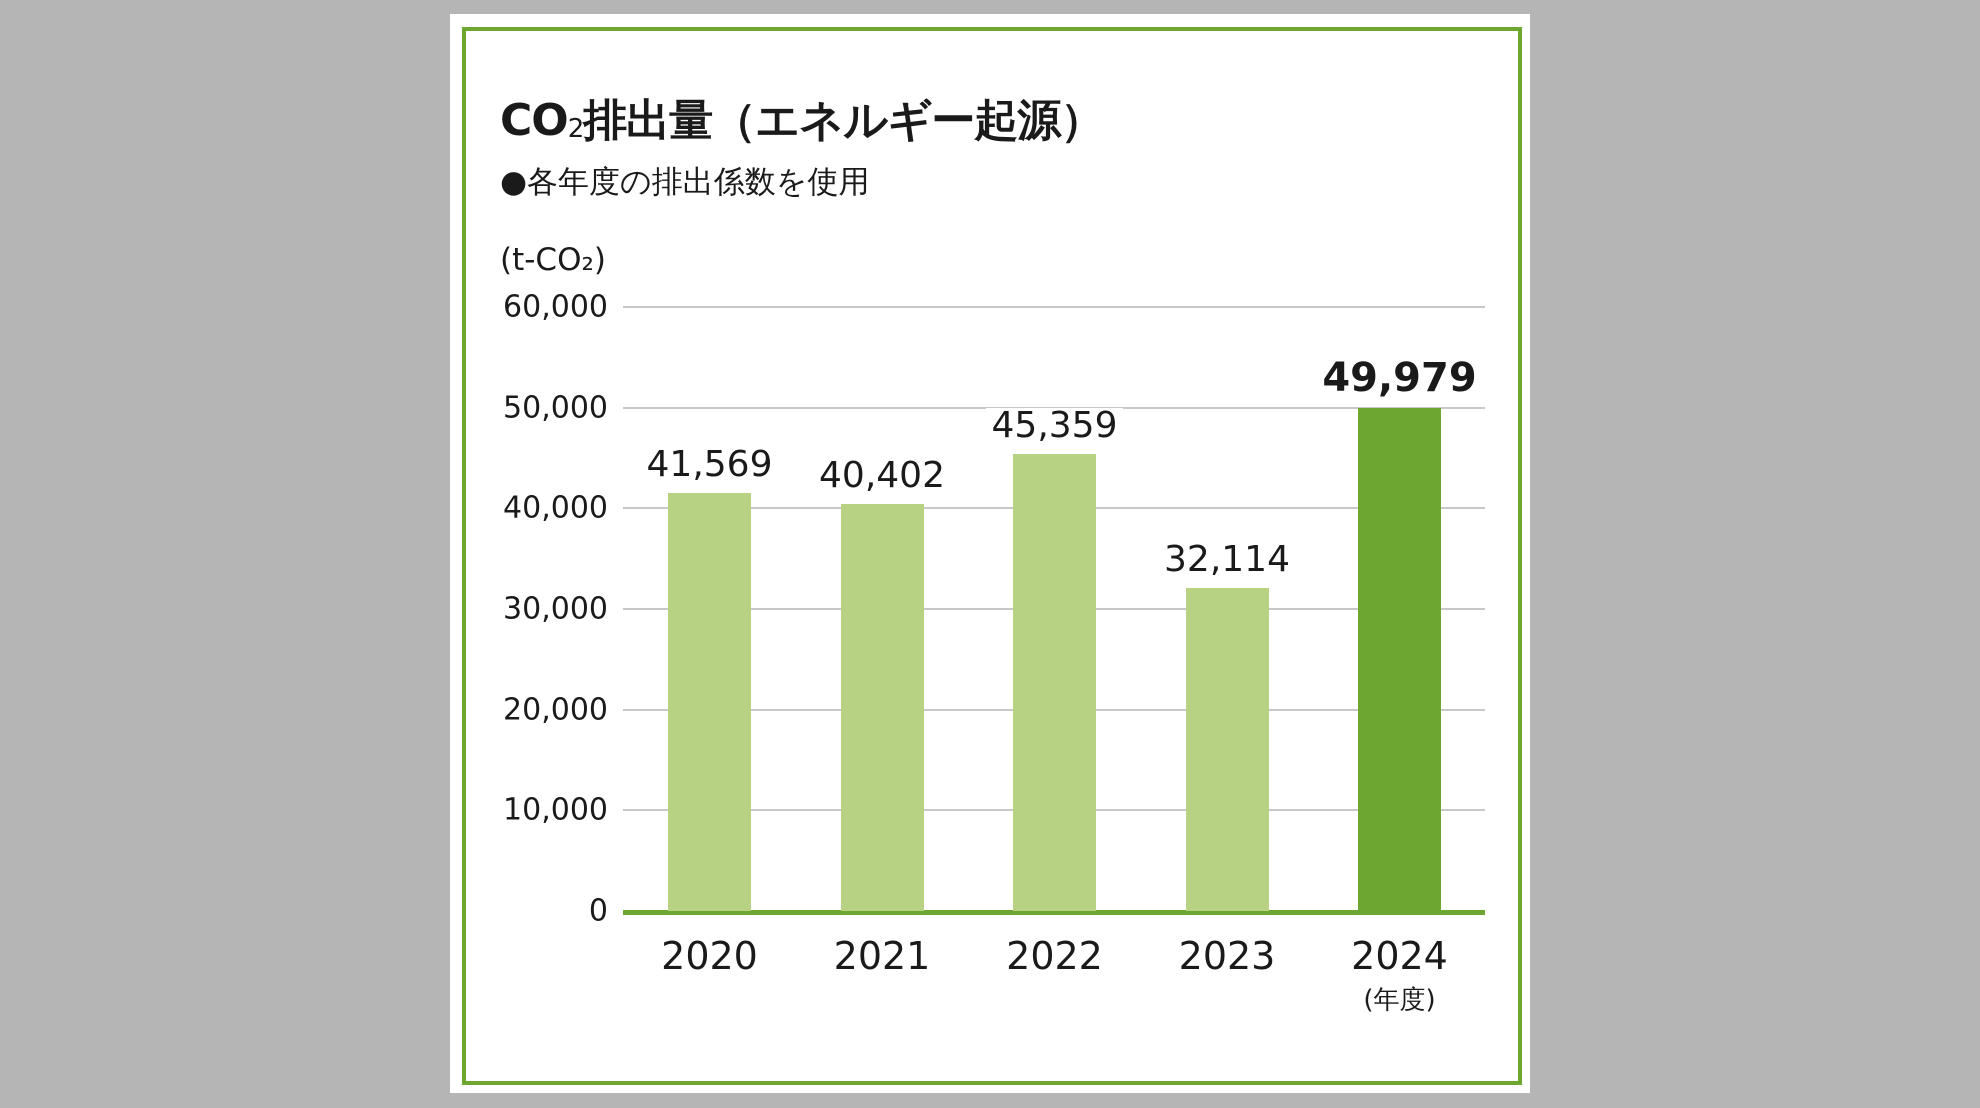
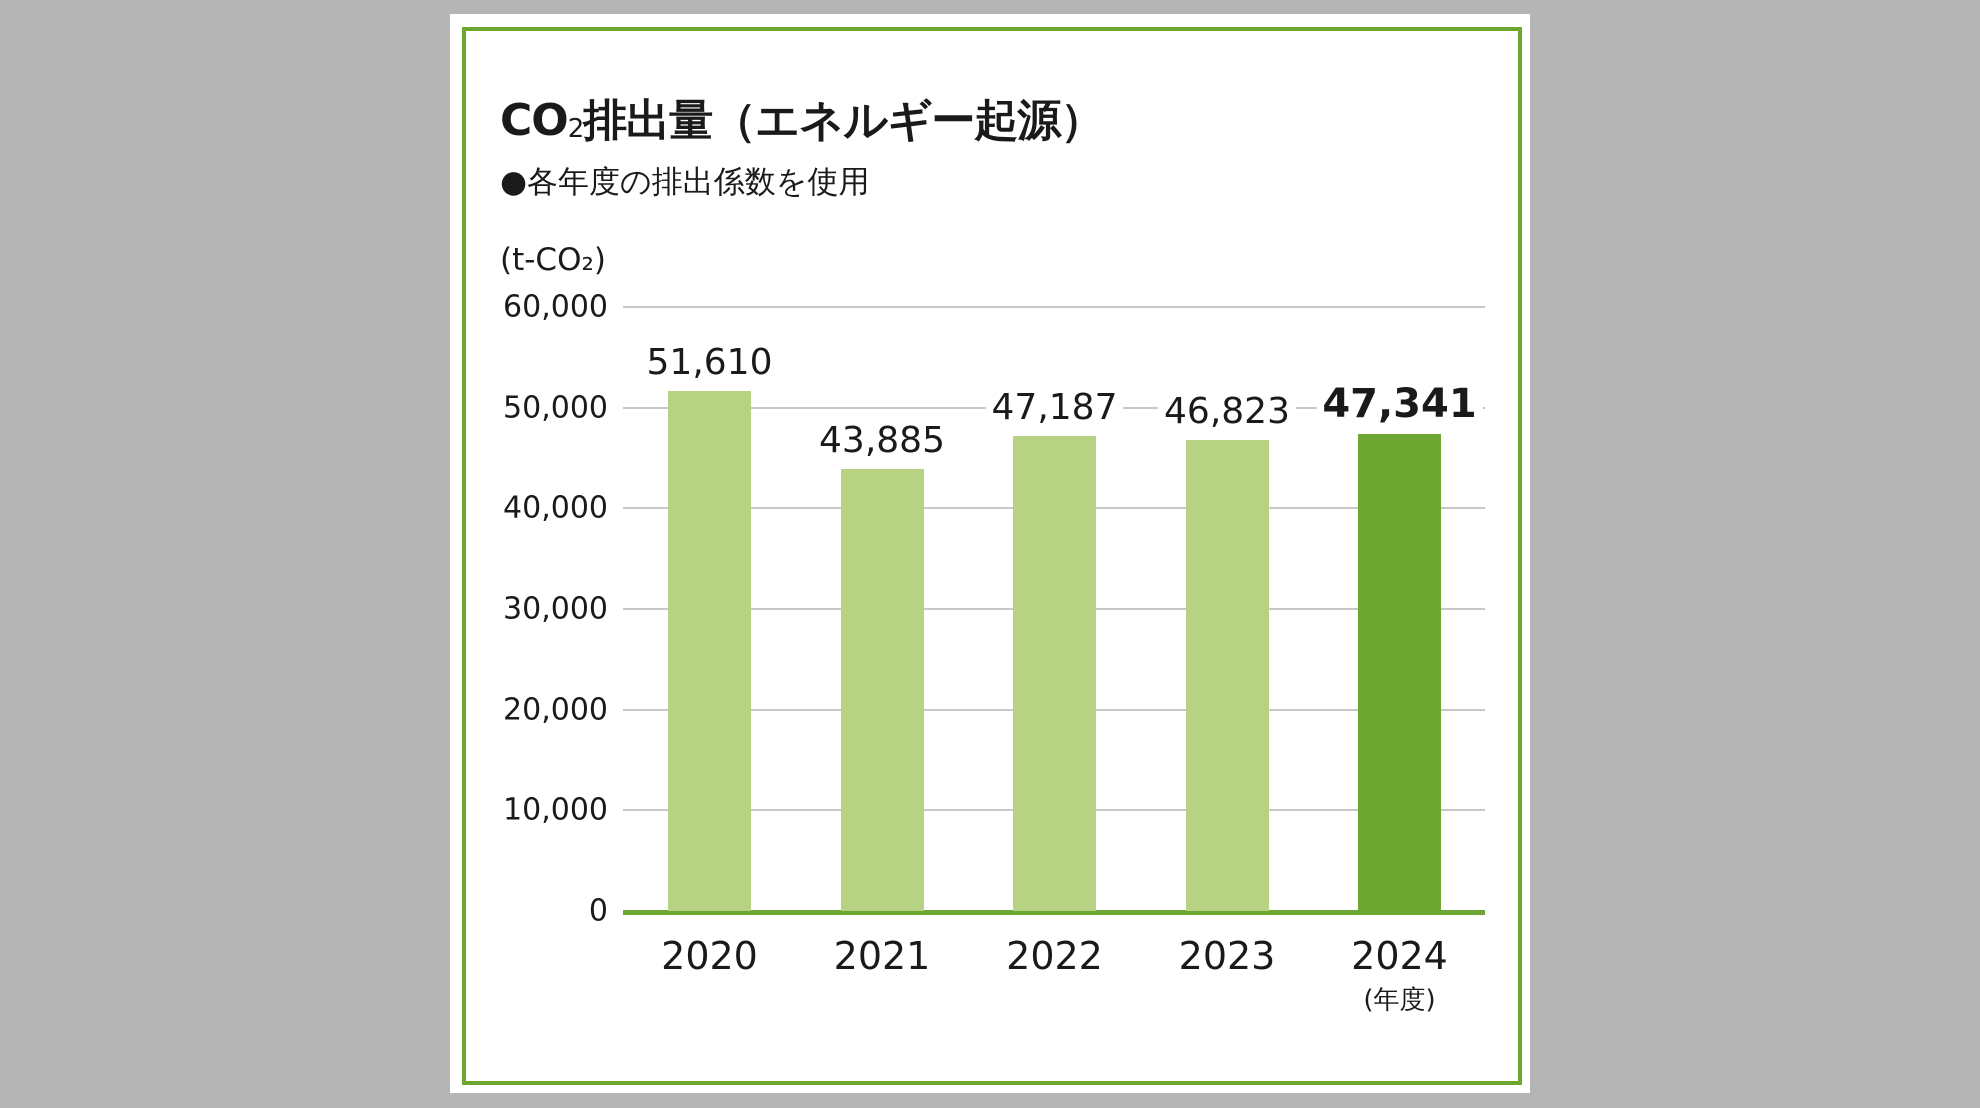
2020: 41,569 -> 51,610
2021: 40,402 -> 43,885
2022: 45,359 -> 47,187
2023: 32,114 -> 46,823
2024: 49,979 -> 47,341
